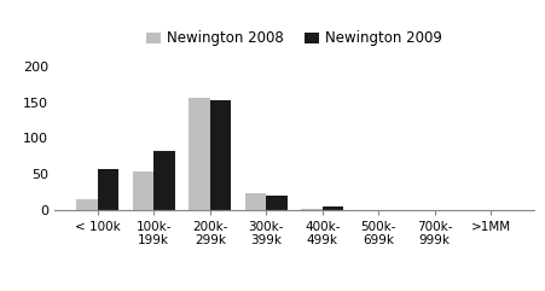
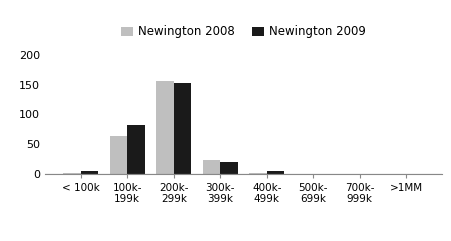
Newington 2008/< 100k: 14 -> 1
Newington 2009/< 100k: 56 -> 4
Newington 2008/100k- 199k: 54 -> 63
